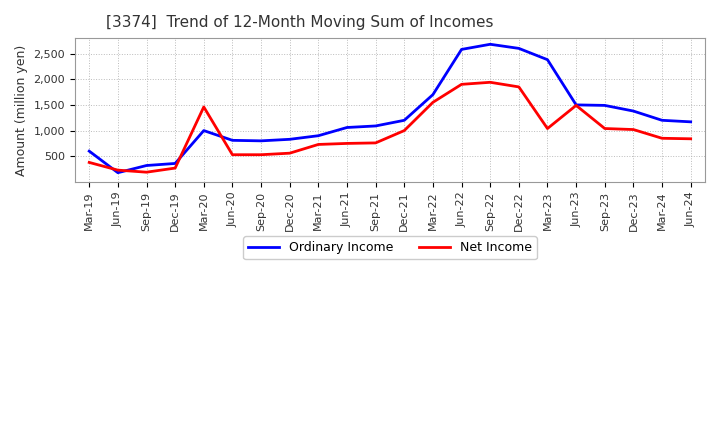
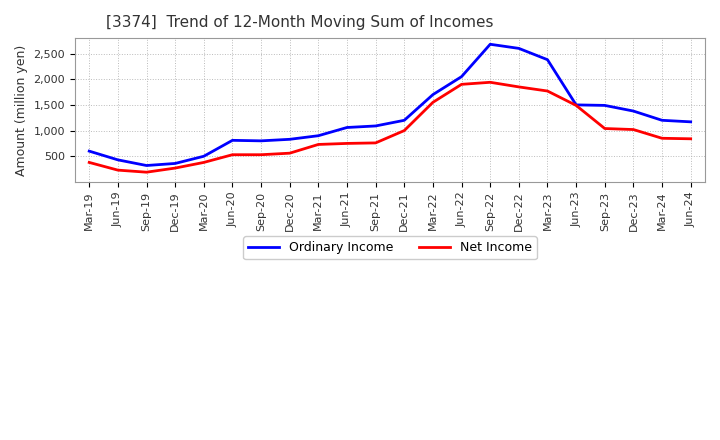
Ordinary Income/Jun-19: 180 -> 430
Ordinary Income/Mar-20: 1,000 -> 500
Net Income/Mar-20: 1,460 -> 380
Ordinary Income/Jun-22: 2,580 -> 2,050
Net Income/Mar-23: 1,040 -> 1,770
